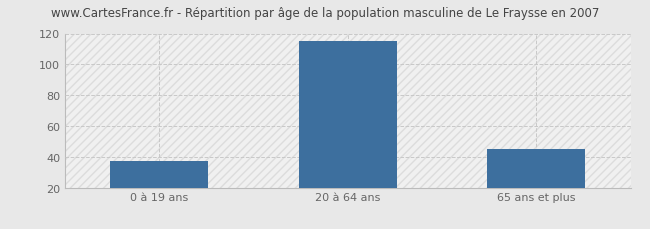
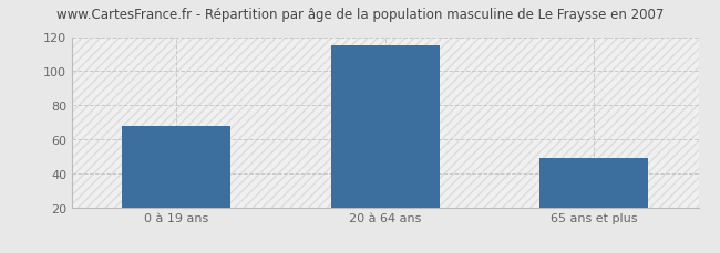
0 à 19 ans: 37 -> 68
65 ans et plus: 45 -> 49
